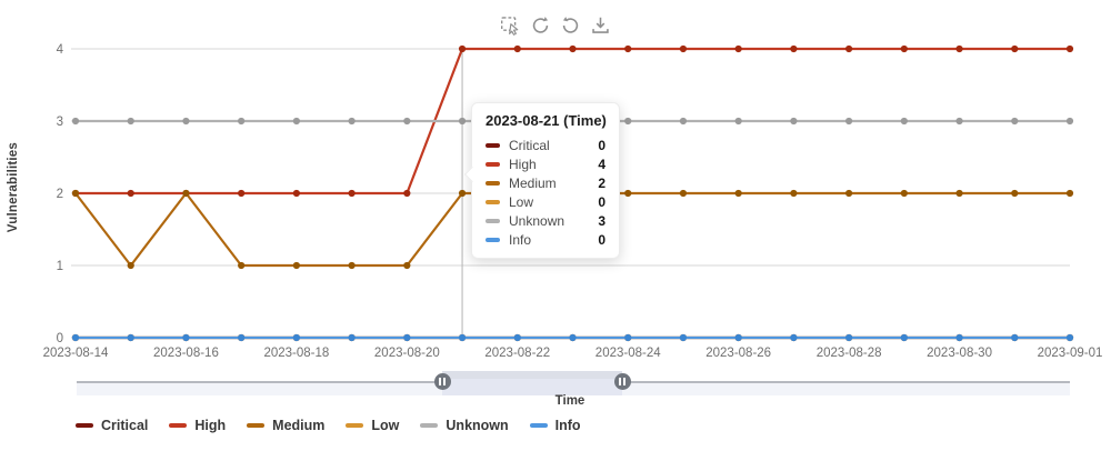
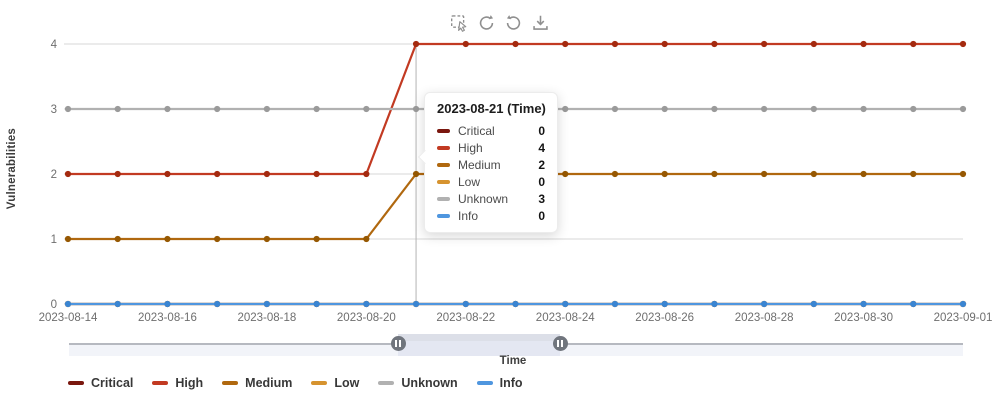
Medium/2023-08-14: 2 -> 1
Medium/2023-08-16: 2 -> 1
